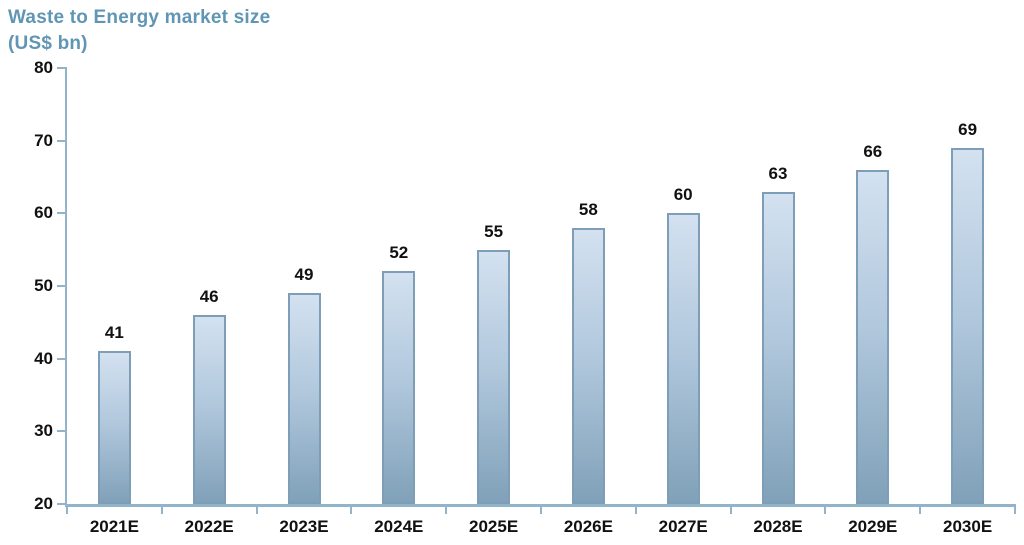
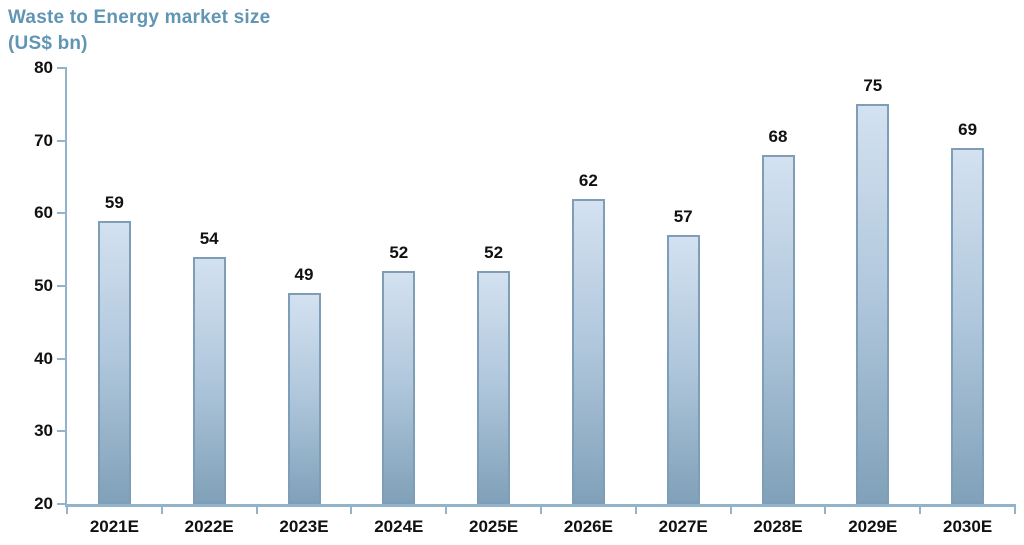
2021E: 41 -> 59
2022E: 46 -> 54
2025E: 55 -> 52
2026E: 58 -> 62
2027E: 60 -> 57
2028E: 63 -> 68
2029E: 66 -> 75
